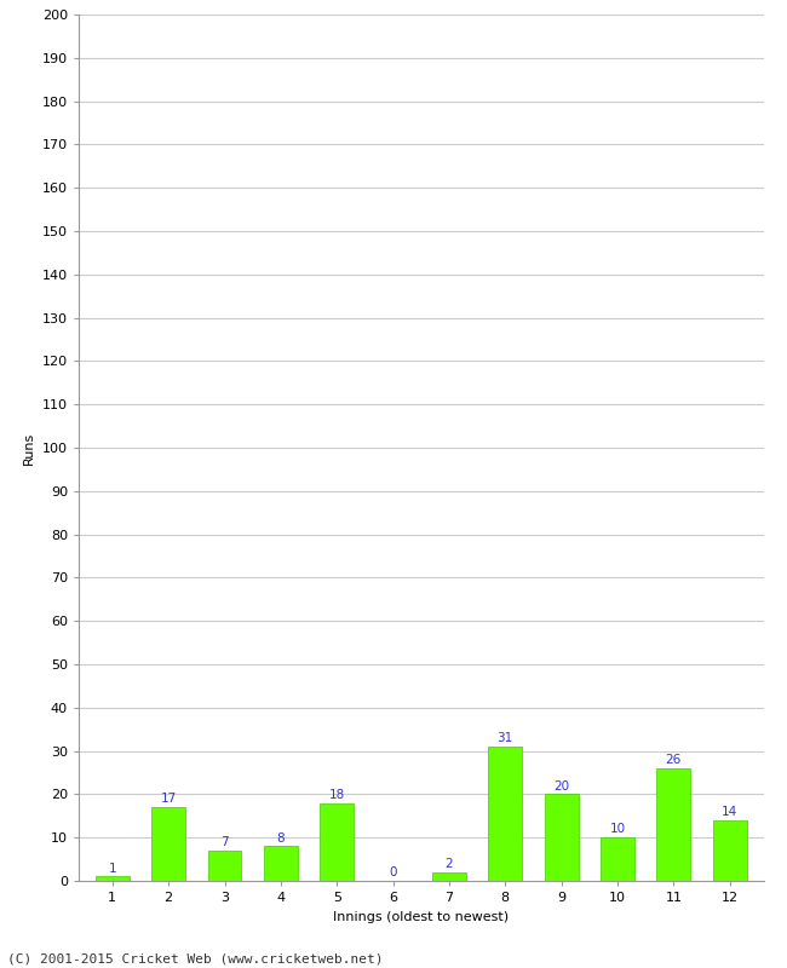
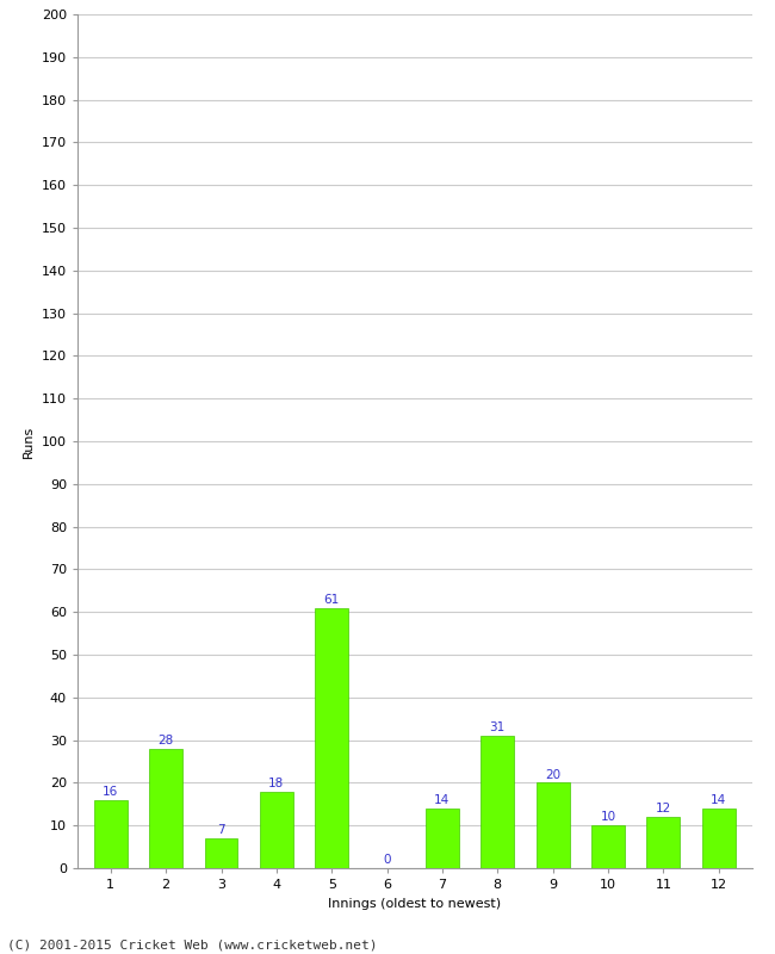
1: 1 -> 16
2: 17 -> 28
4: 8 -> 18
5: 18 -> 61
7: 2 -> 14
11: 26 -> 12
